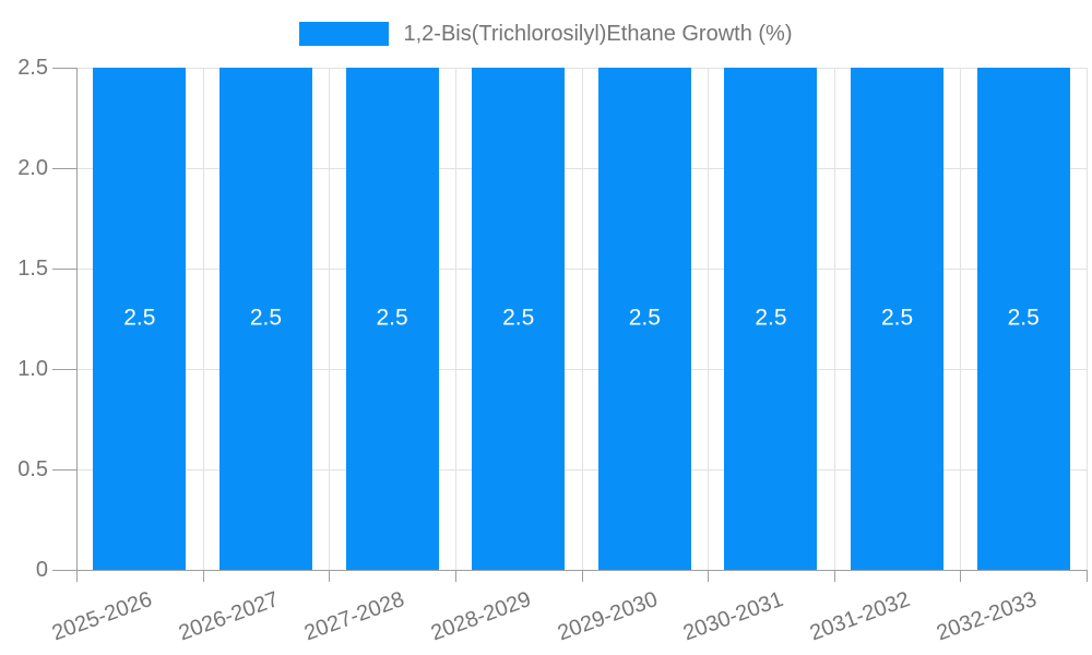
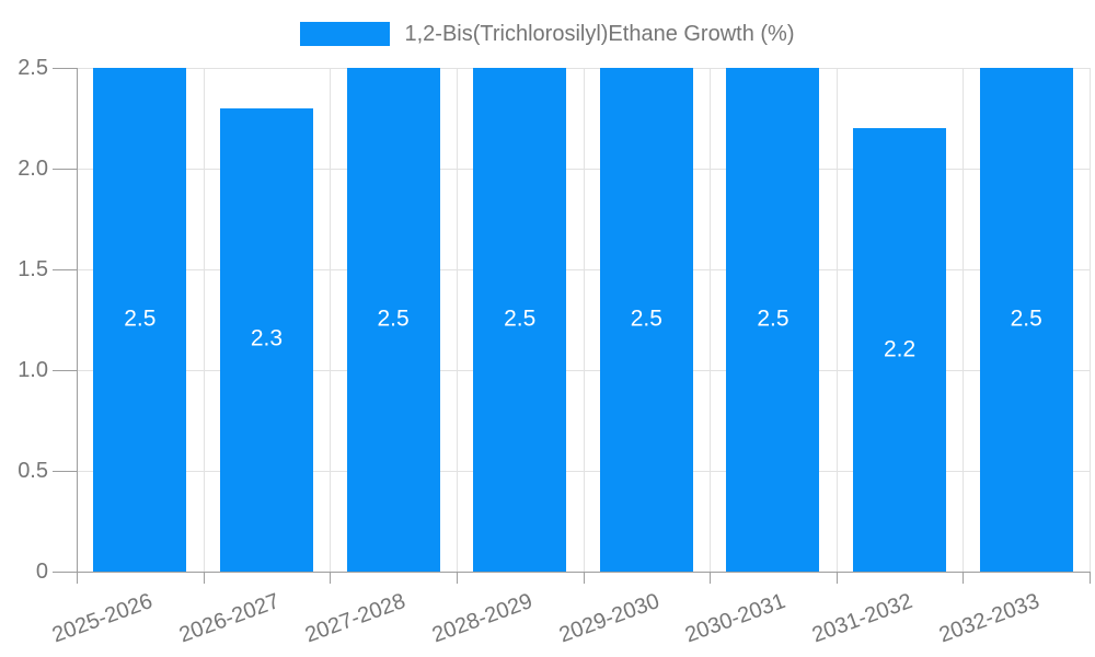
2026-2027: 2.5 -> 2.3
2031-2032: 2.5 -> 2.2
